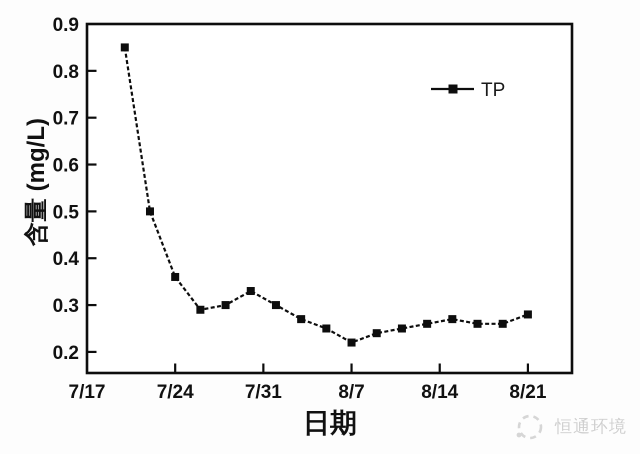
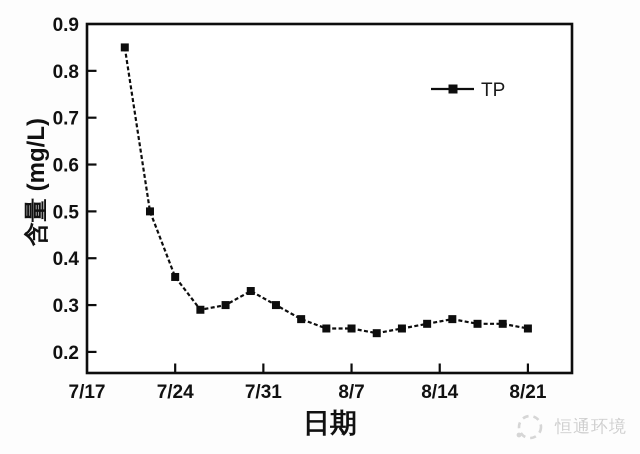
8/7: 0.22 -> 0.25
8/21: 0.28 -> 0.25
